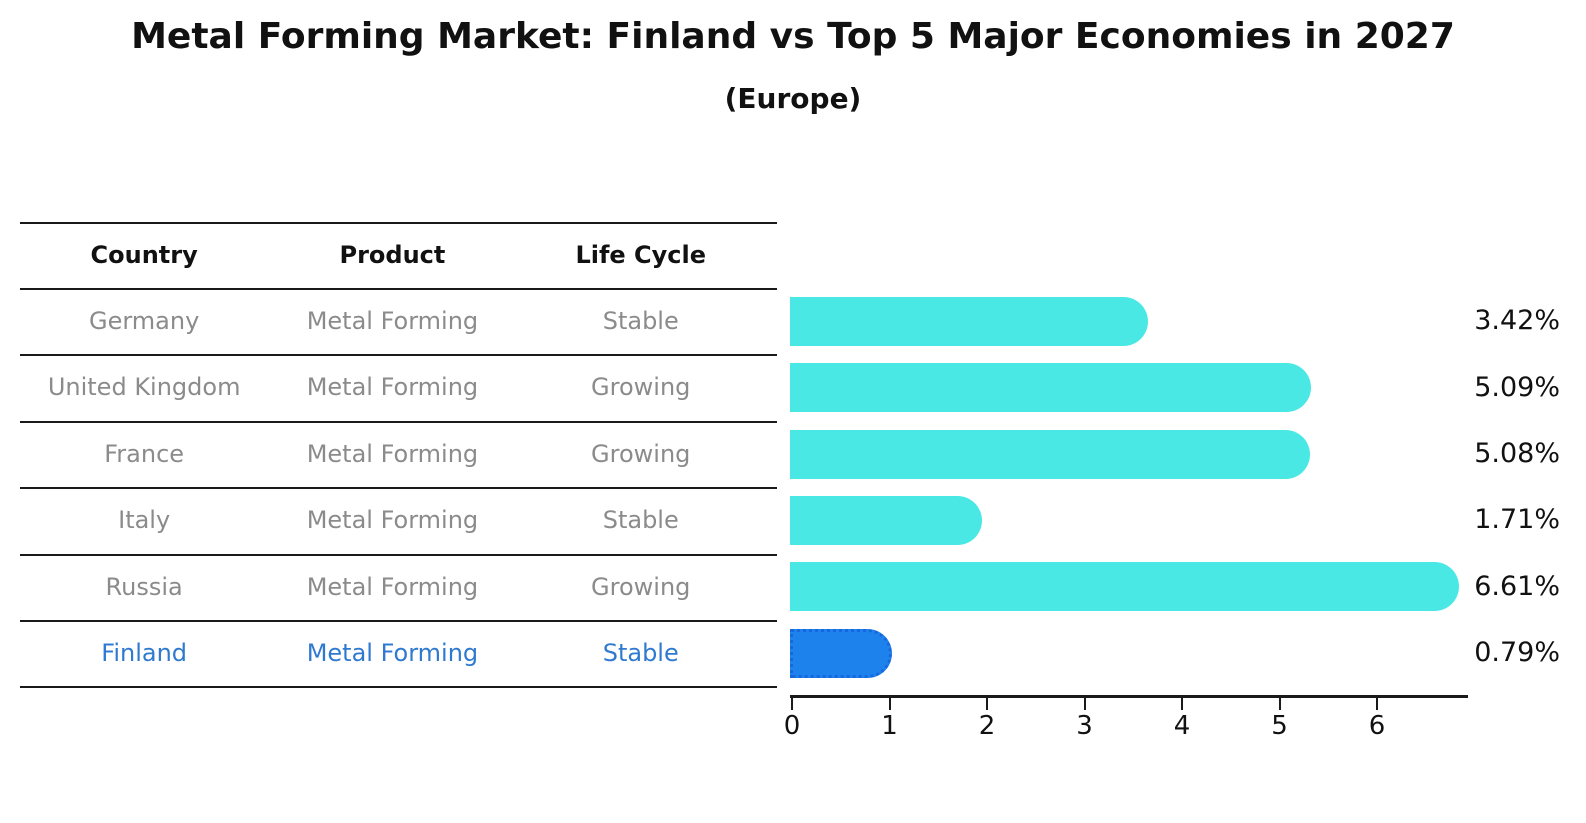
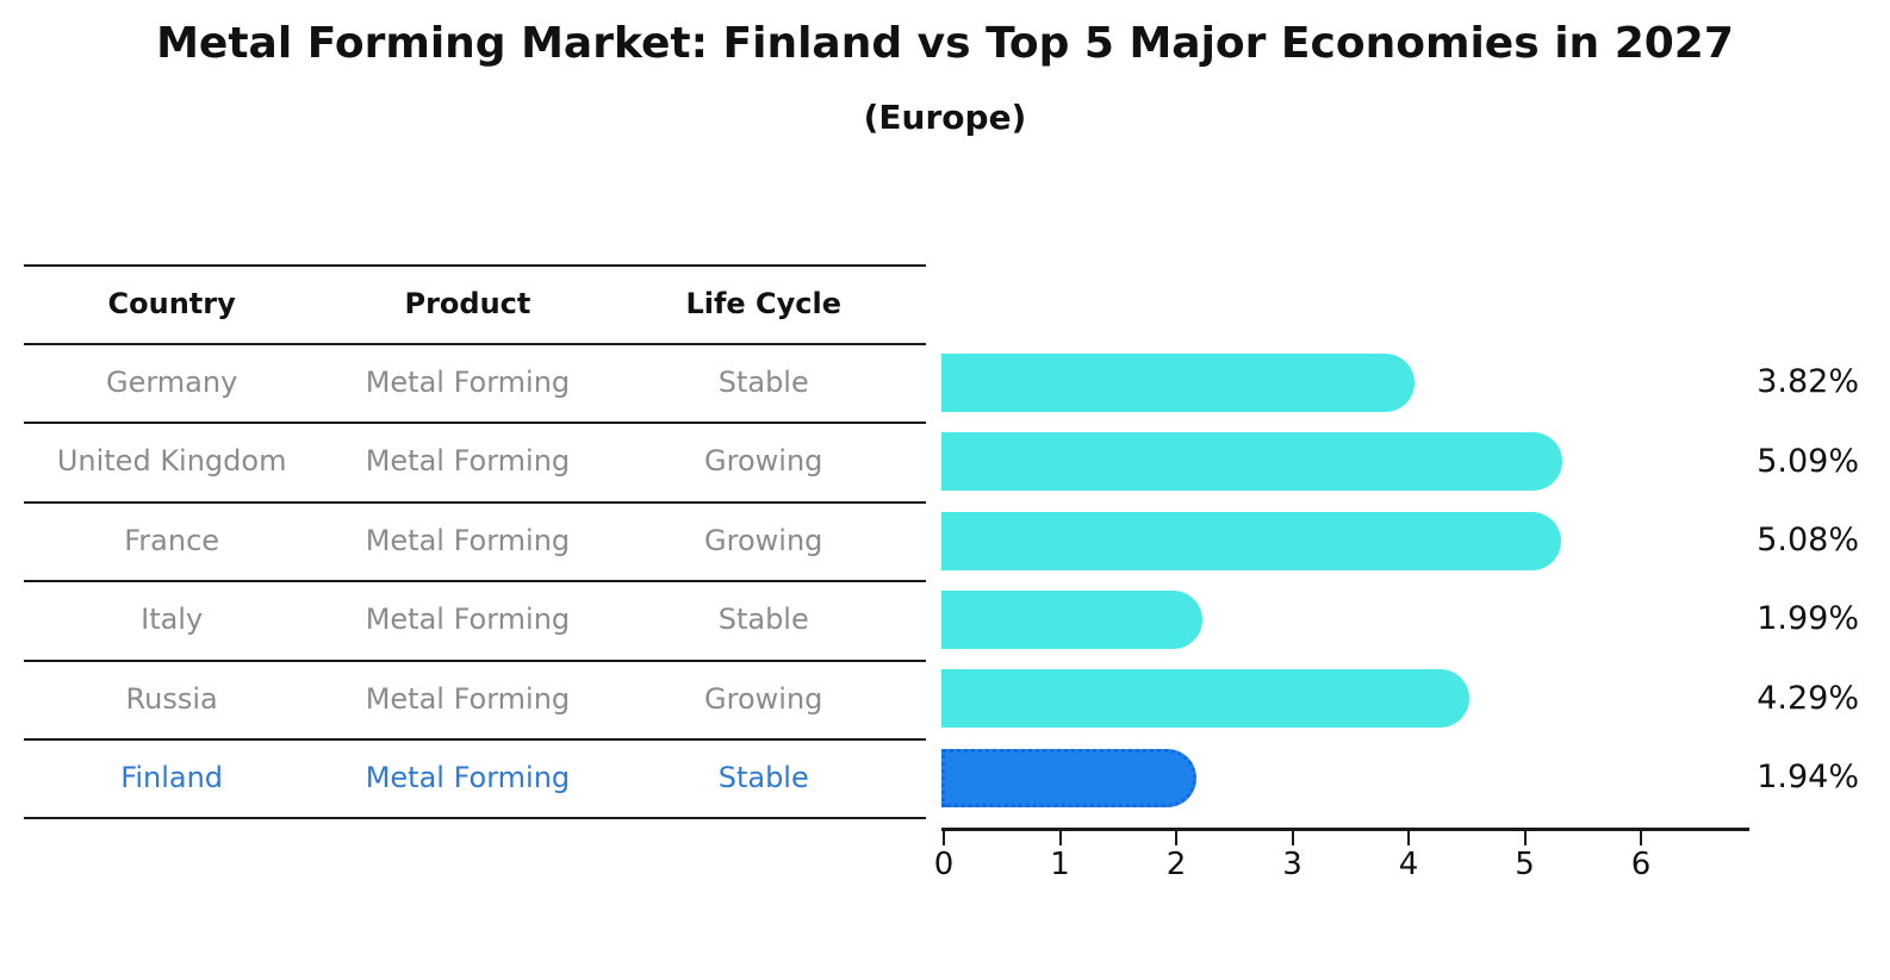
Germany: 3.42% -> 3.82%
Italy: 1.71% -> 1.99%
Russia: 6.61% -> 4.29%
Finland: 0.79% -> 1.94%
